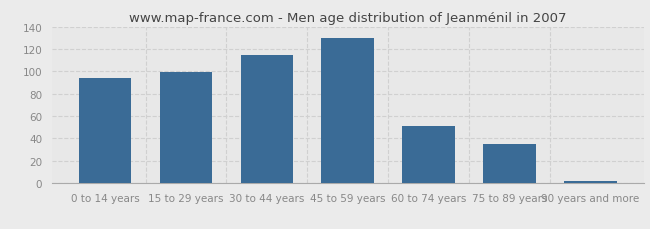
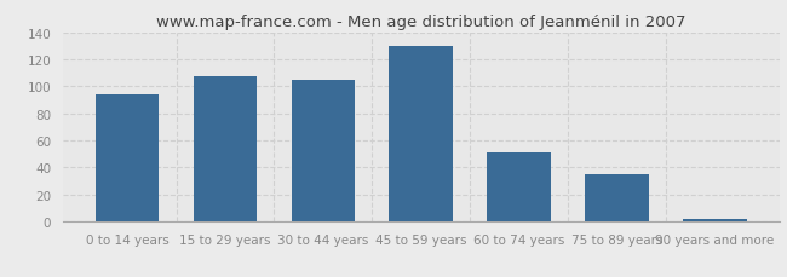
15 to 29 years: 99 -> 107
30 to 44 years: 115 -> 105
